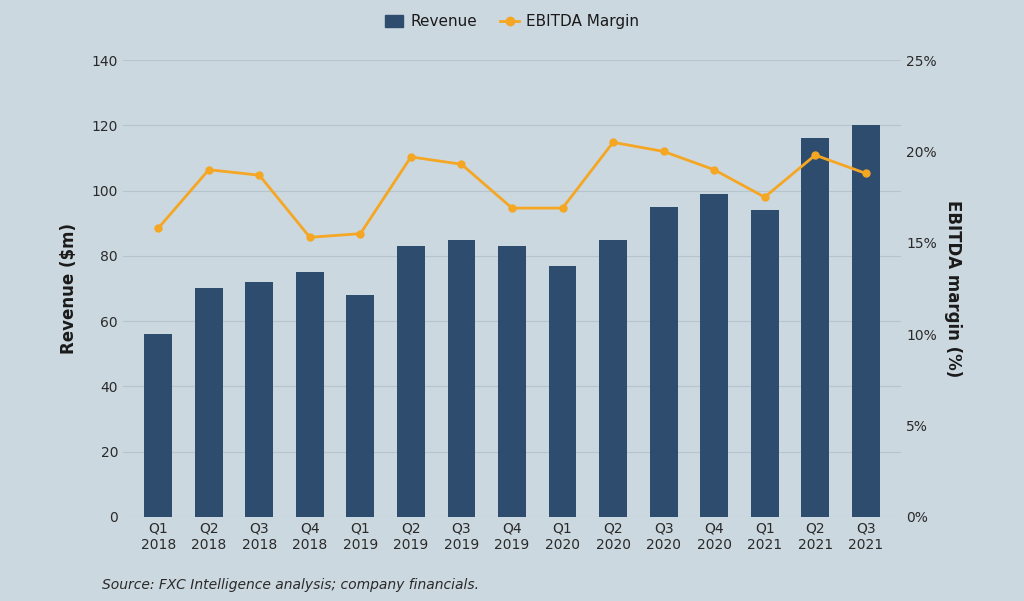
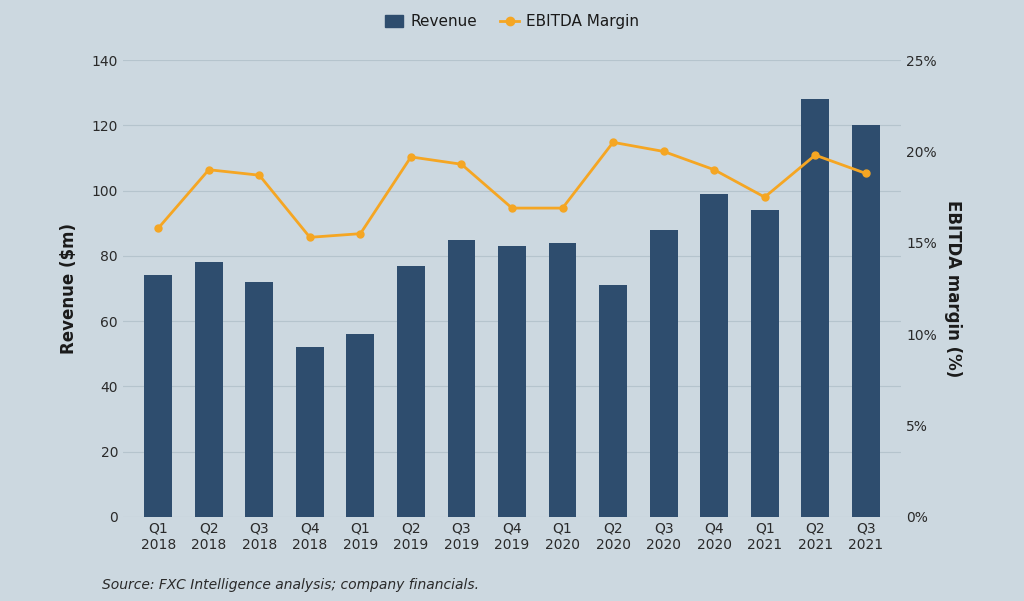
Revenue/Q1 2018: 56 -> 74
Revenue/Q2 2018: 70 -> 78
Revenue/Q4 2018: 75 -> 52
Revenue/Q1 2019: 68 -> 56
Revenue/Q2 2019: 83 -> 77
Revenue/Q1 2020: 77 -> 84
Revenue/Q2 2020: 85 -> 71
Revenue/Q3 2020: 95 -> 88
Revenue/Q2 2021: 116 -> 128
